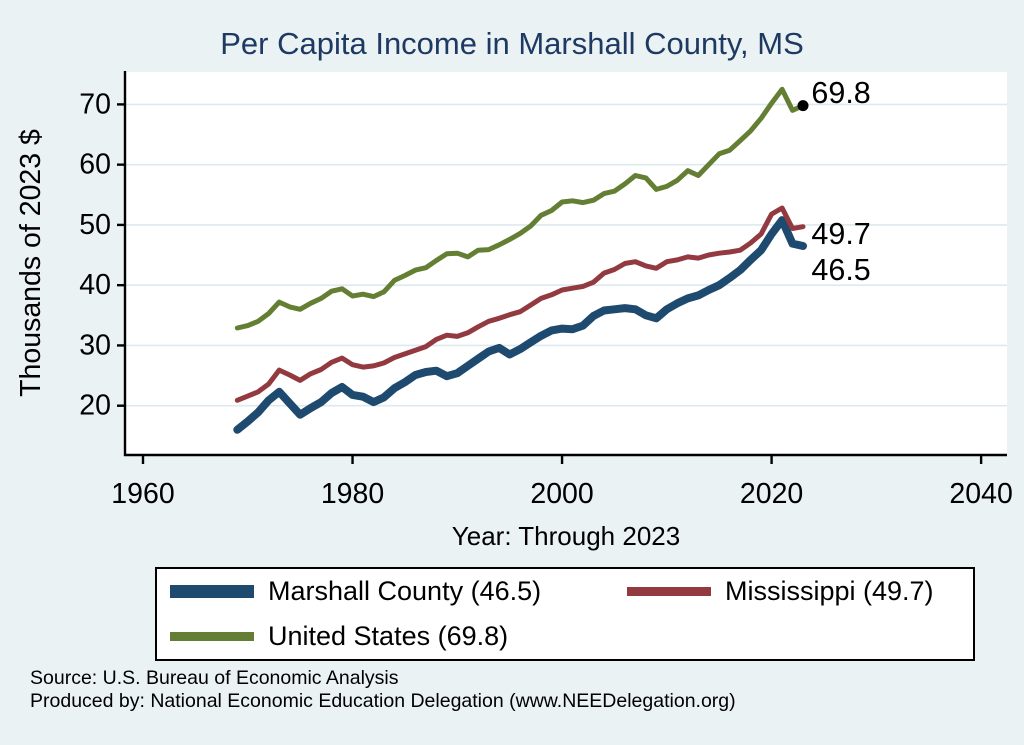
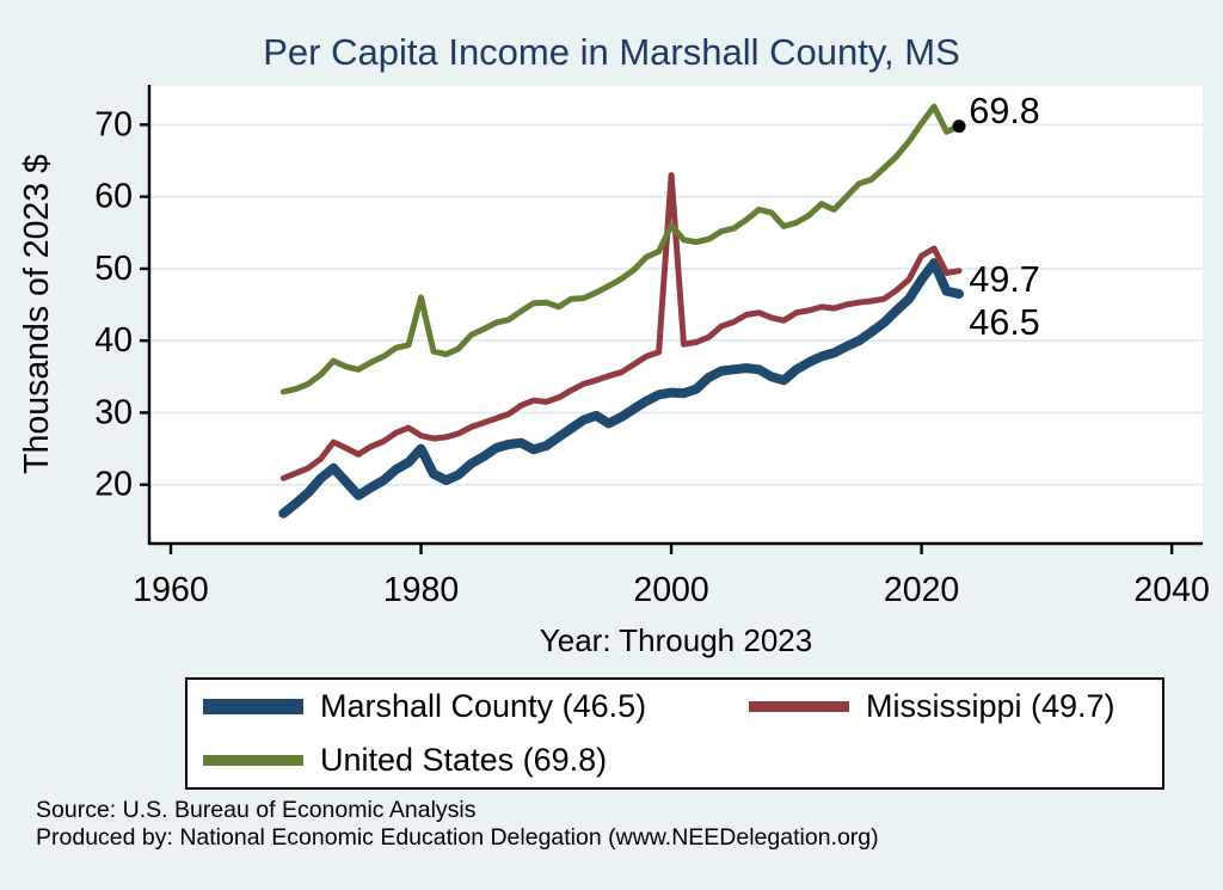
Marshall County (46.5)/1980: 22 -> 25
United States (69.8)/1980: 38 -> 46
Mississippi (49.7)/2000: 39 -> 63
United States (69.8)/2000: 54 -> 56
